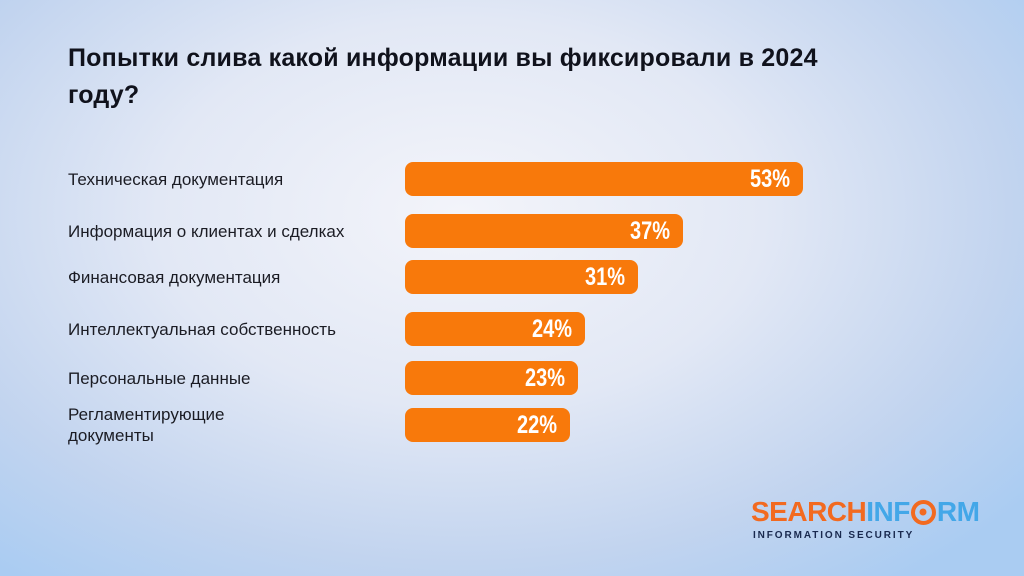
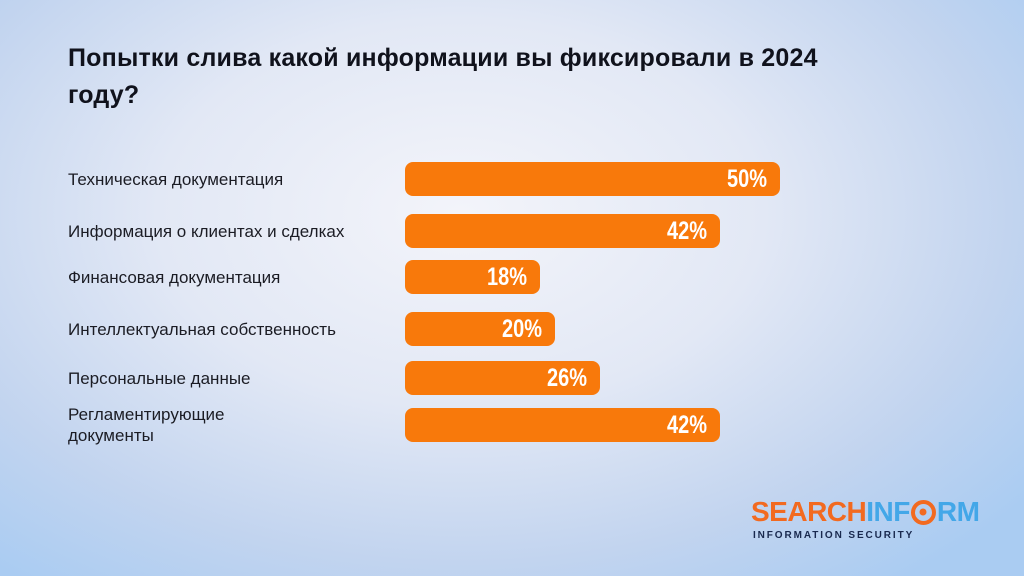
Техническая документация: 53% -> 50%
Информация о клиентах и сделках: 37% -> 42%
Финансовая документация: 31% -> 18%
Интеллектуальная собственность: 24% -> 20%
Персональные данные: 23% -> 26%
Регламентирующие документы: 22% -> 42%
